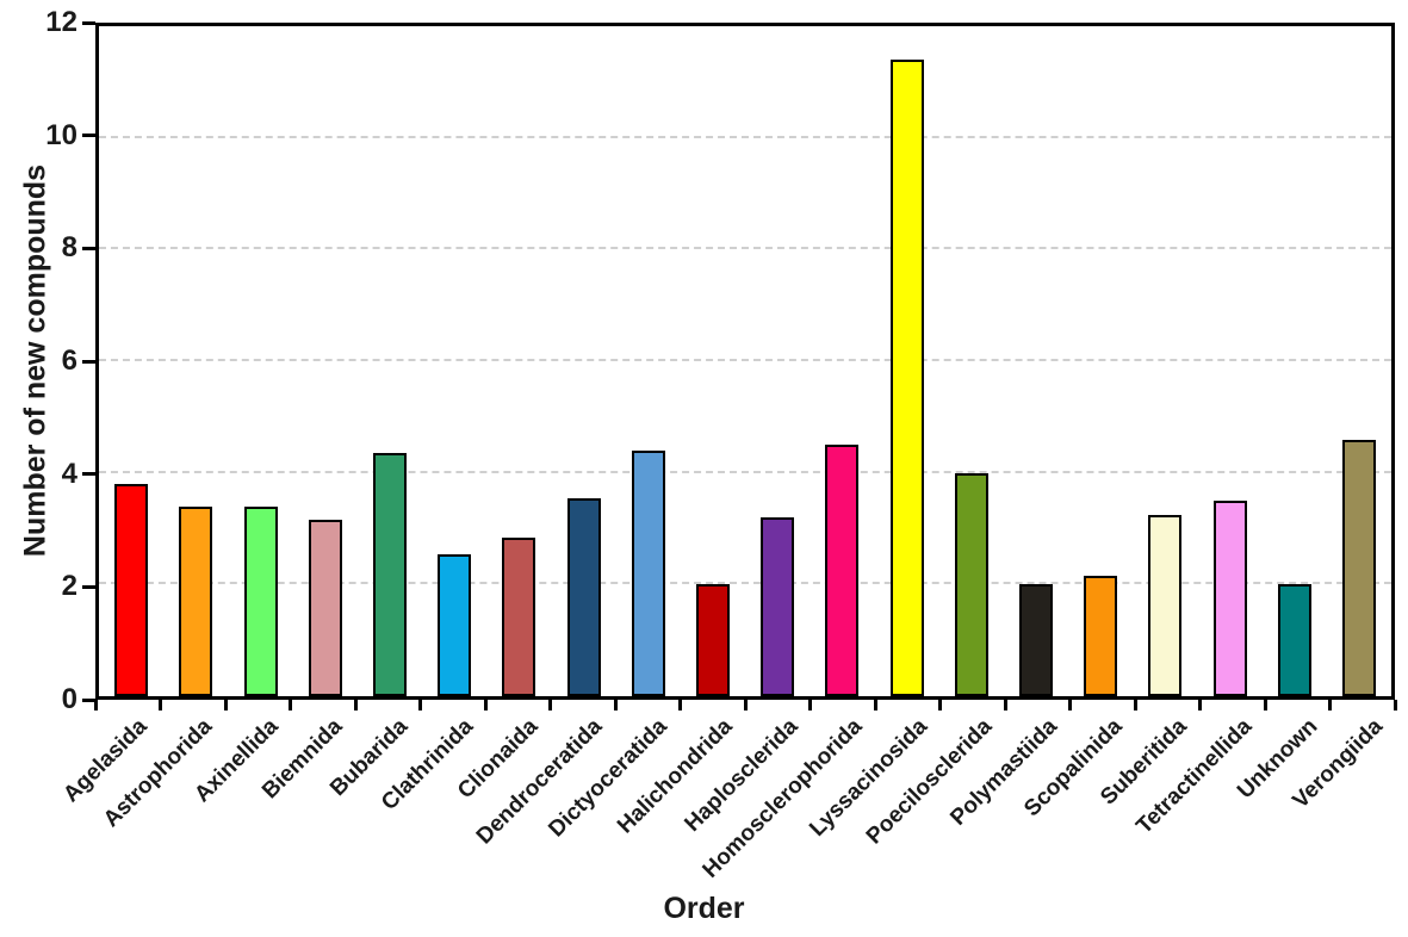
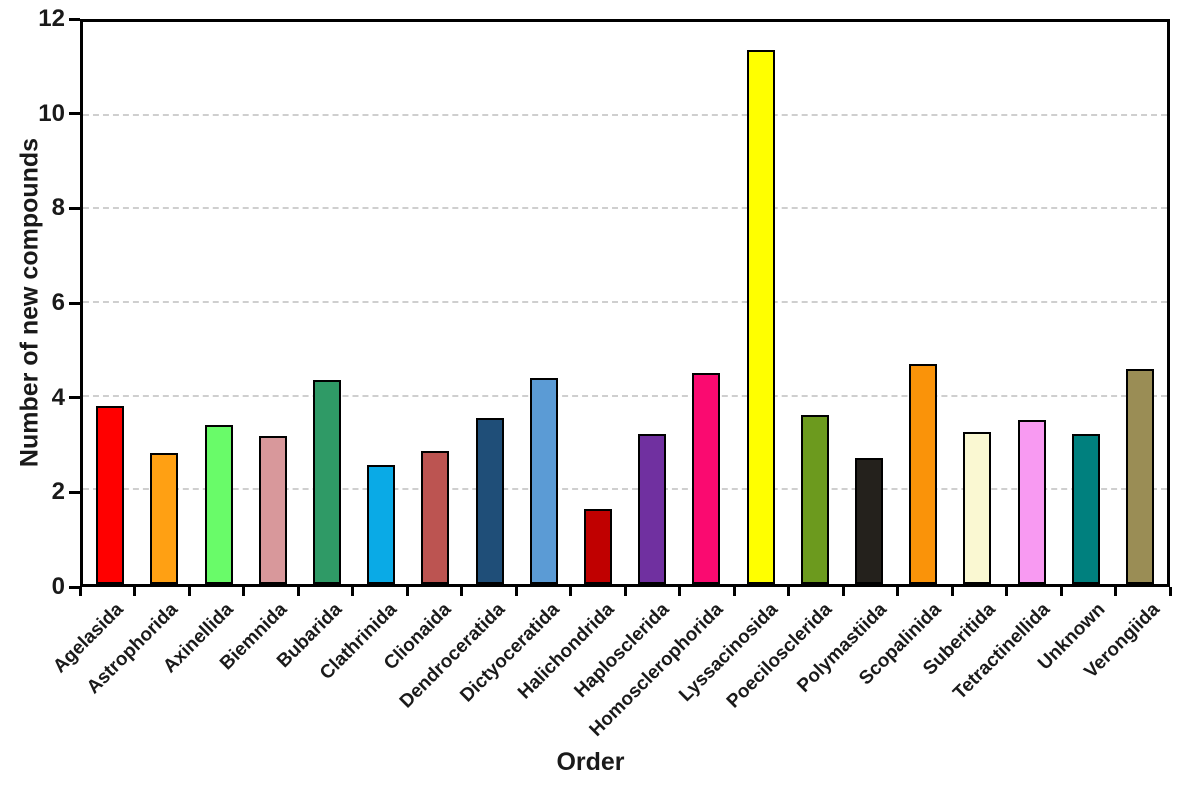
Astrophorida: 3.4 -> 2.8
Halichondrida: 2.0 -> 1.6
Poecilosclerida: 4.0 -> 3.6
Polymastiida: 2.0 -> 2.7
Scopalinida: 2.1 -> 4.7
Unknown: 2.0 -> 3.2
